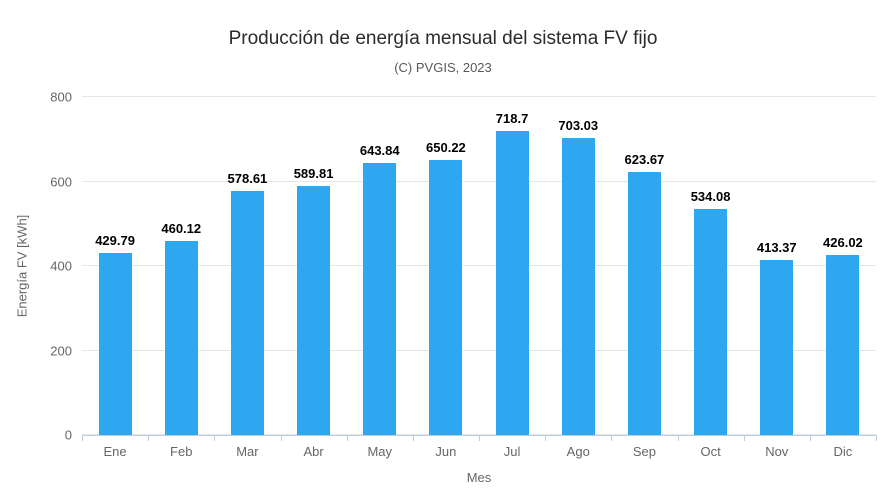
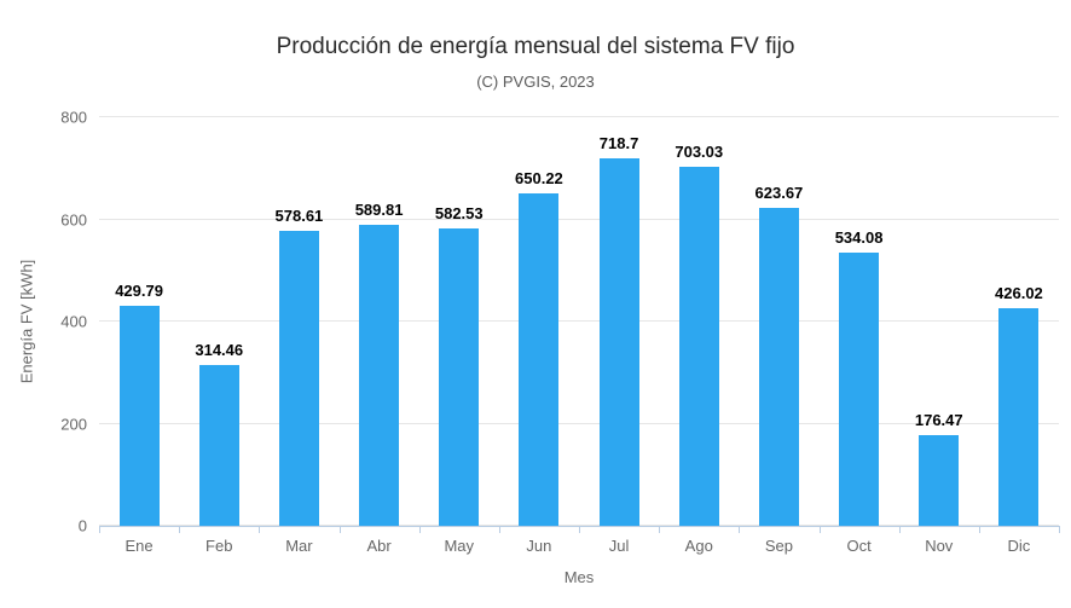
Feb: 460.12 -> 314.46
May: 643.84 -> 582.53
Nov: 413.37 -> 176.47
